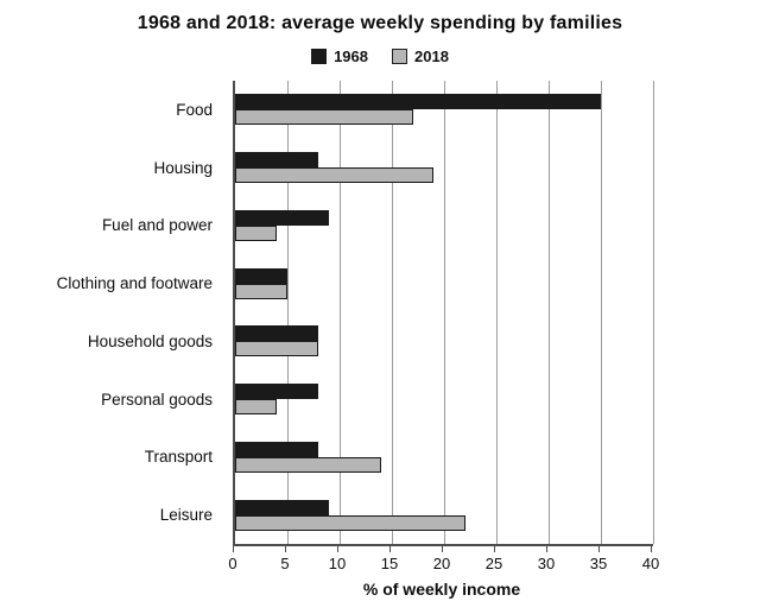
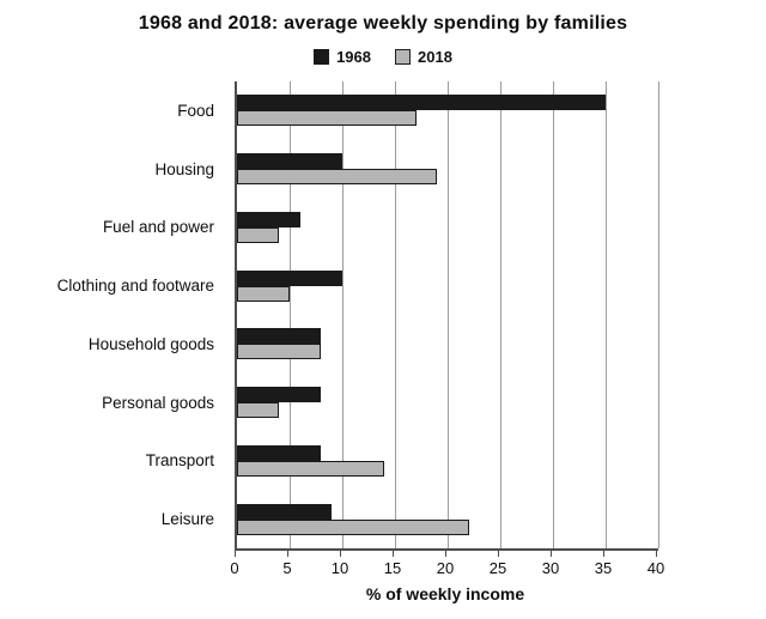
1968/Housing: 8 -> 10
1968/Fuel and power: 9 -> 6
1968/Clothing and footware: 5 -> 10
